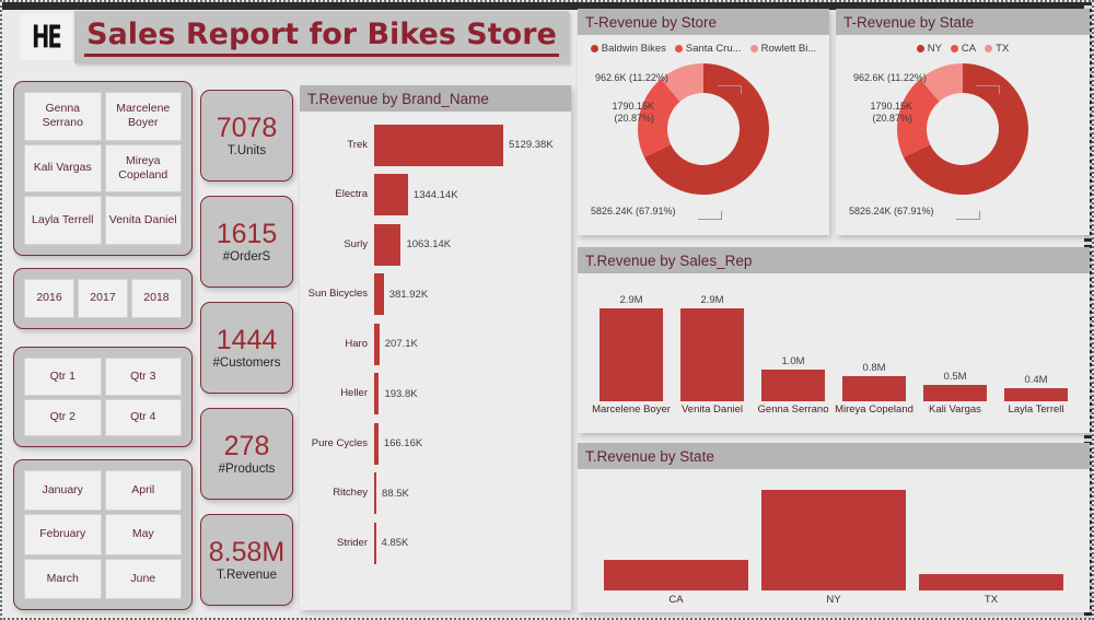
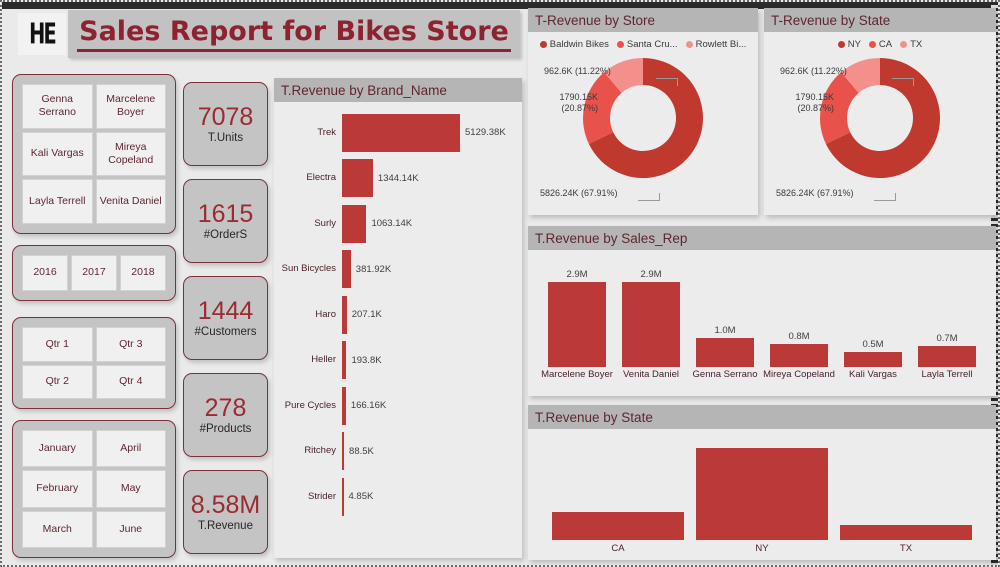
T.Revenue by Sales_Rep/Layla Terrell: 0.4M -> 0.7M
